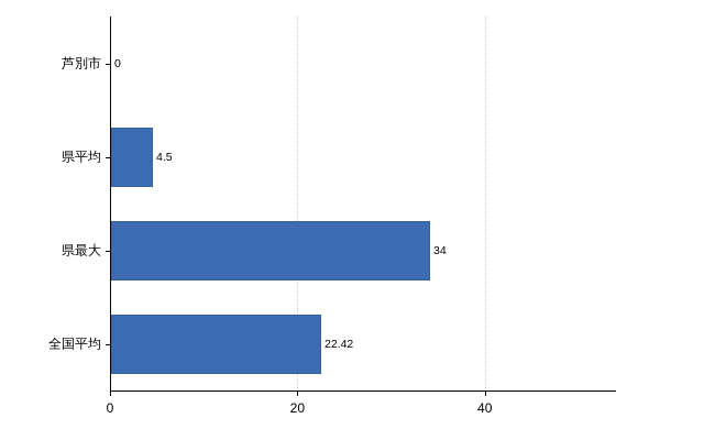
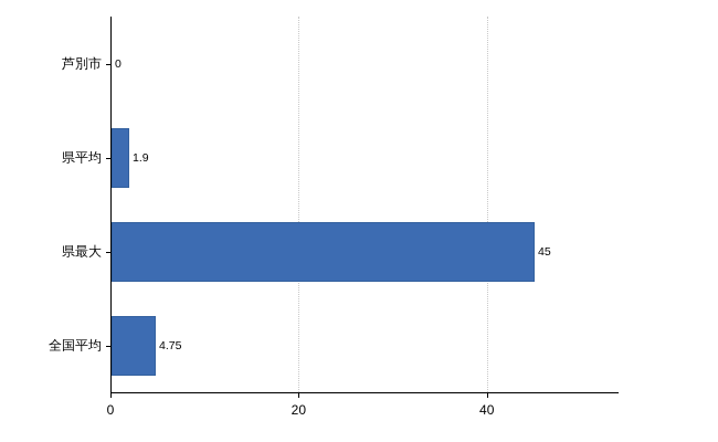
県平均: 4.5 -> 1.9
県最大: 34 -> 45
全国平均: 22.42 -> 4.75
